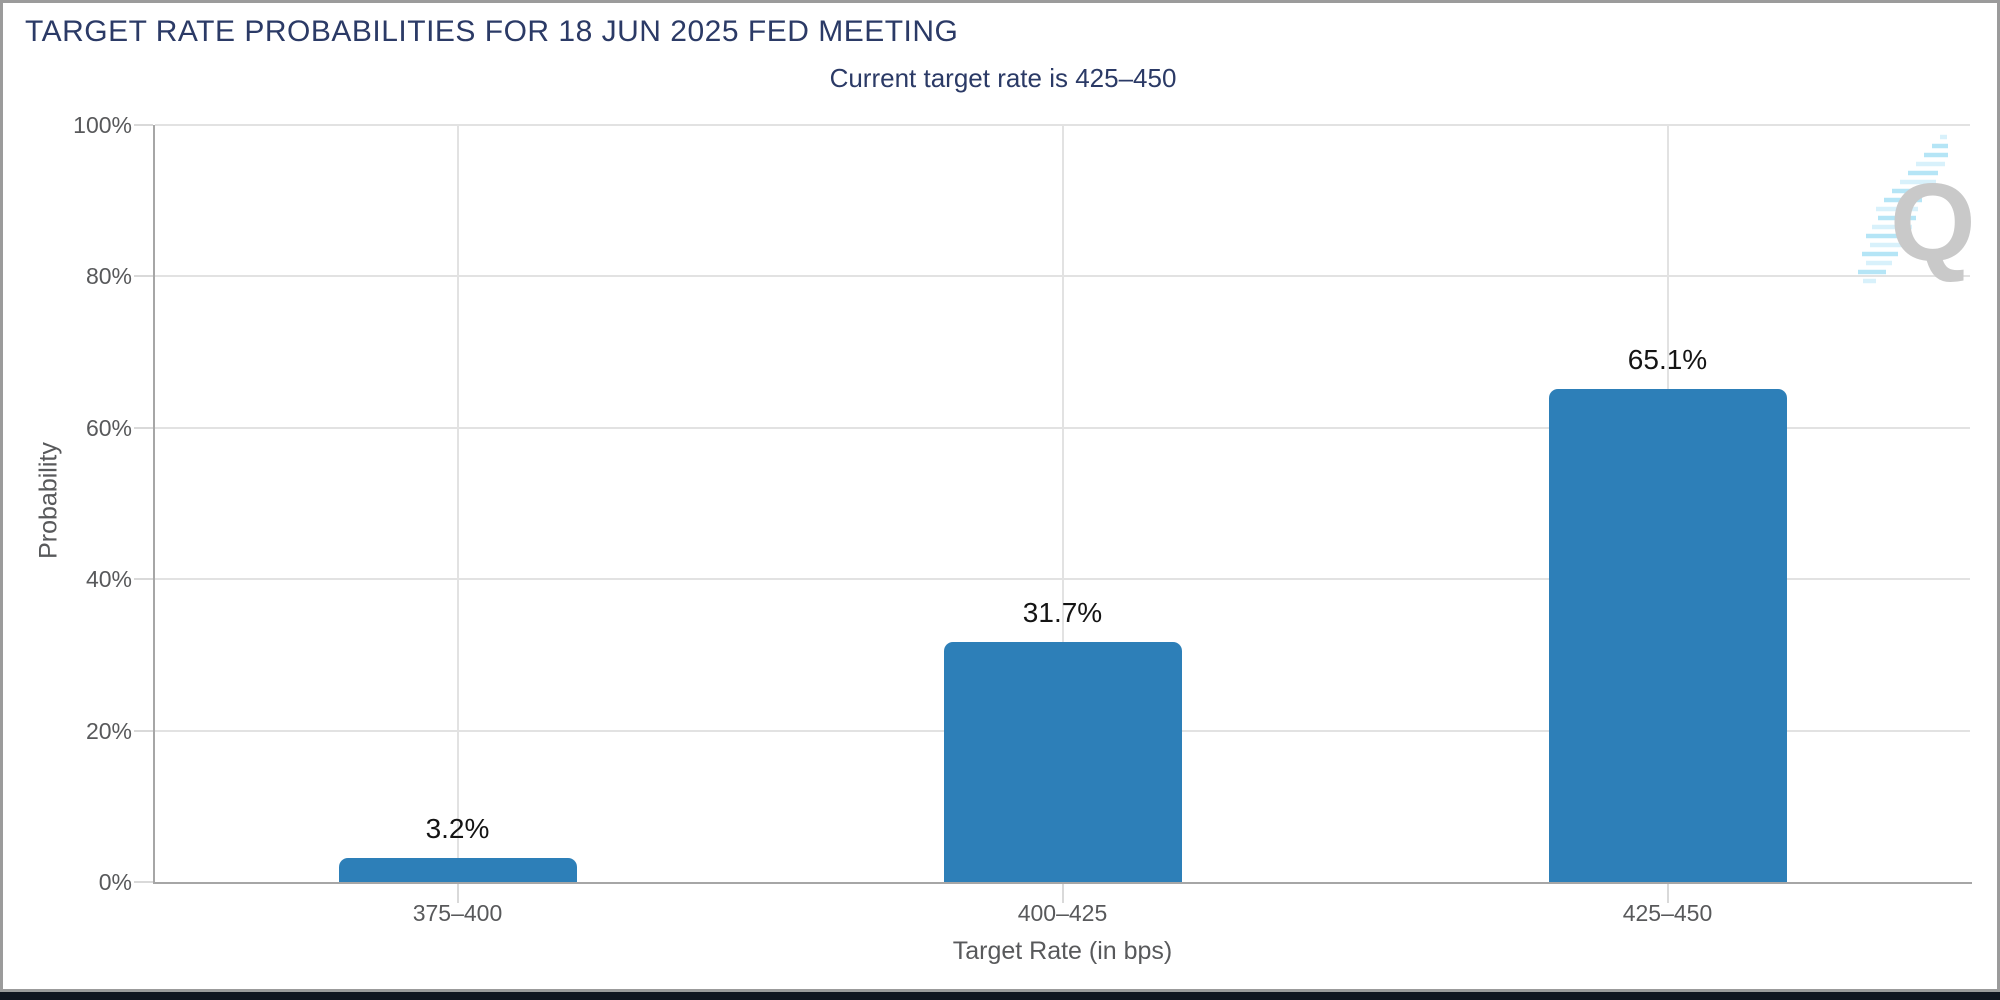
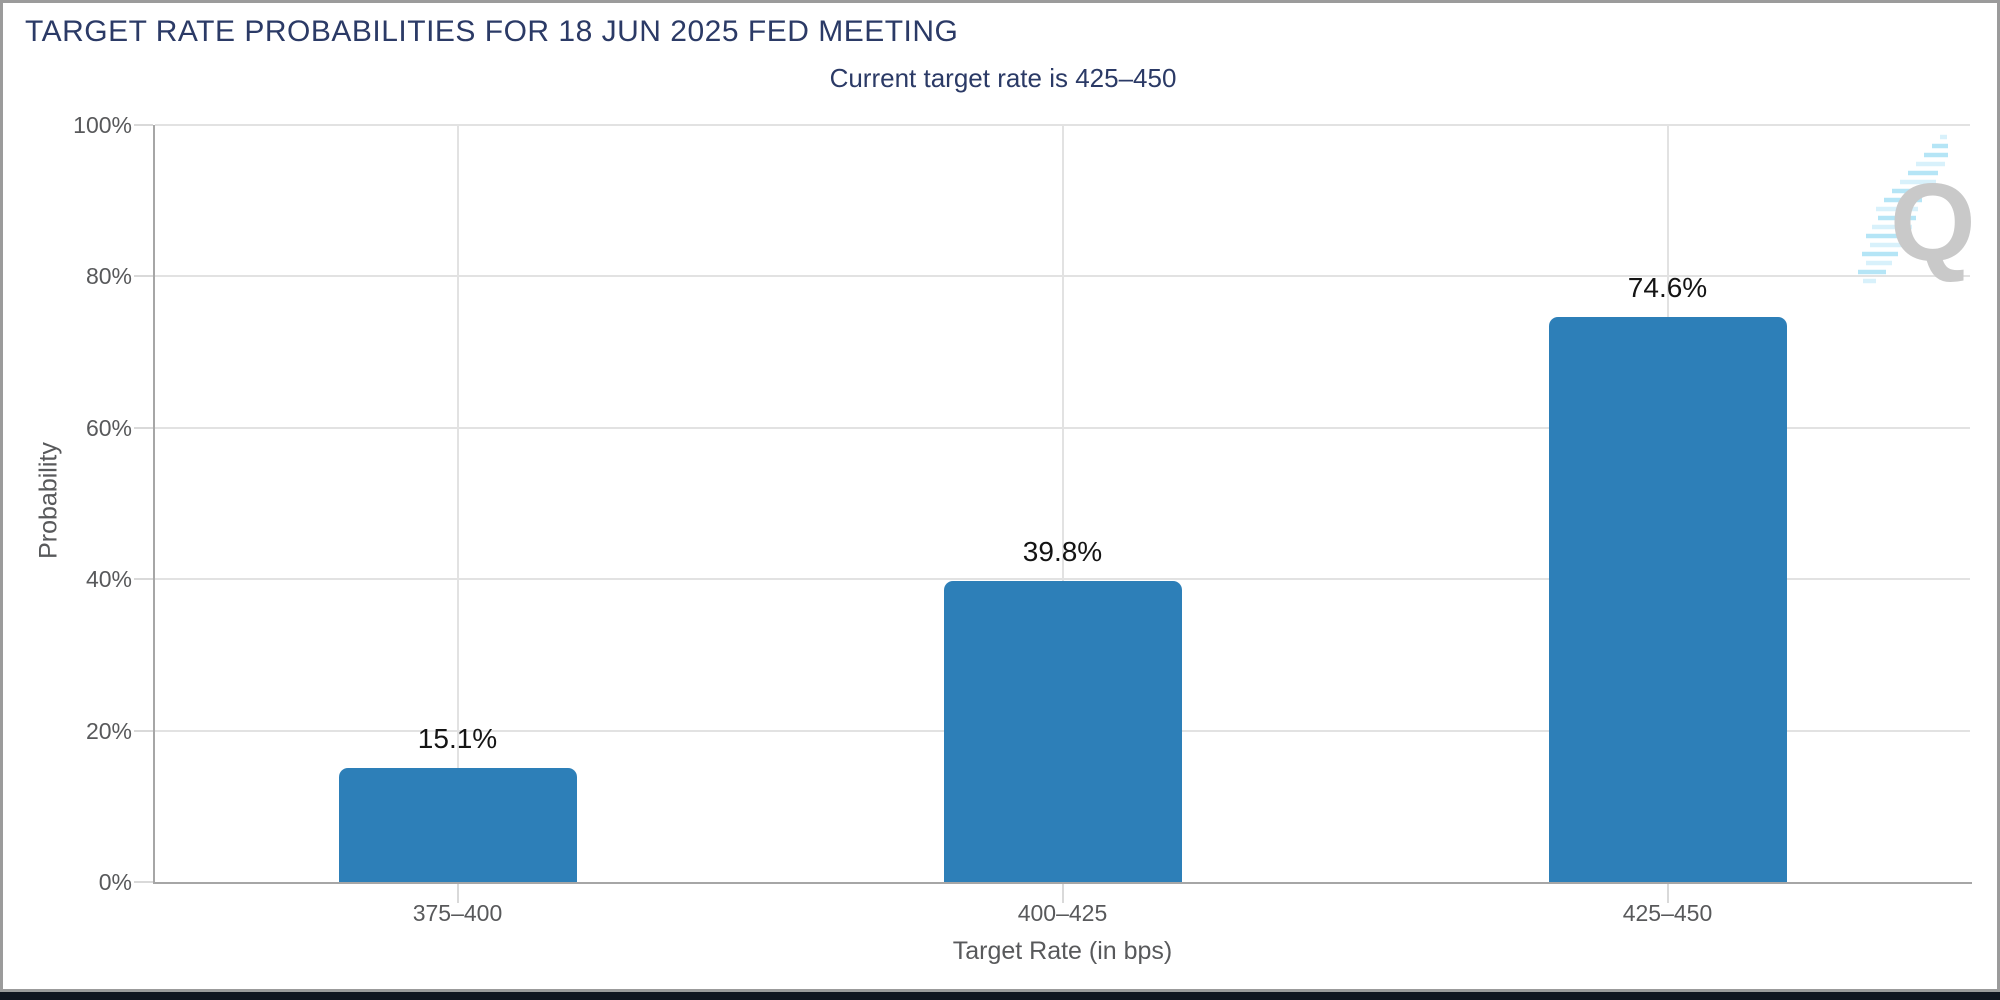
375–400: 3.2% -> 15.1%
400–425: 31.7% -> 39.8%
425–450: 65.1% -> 74.6%
